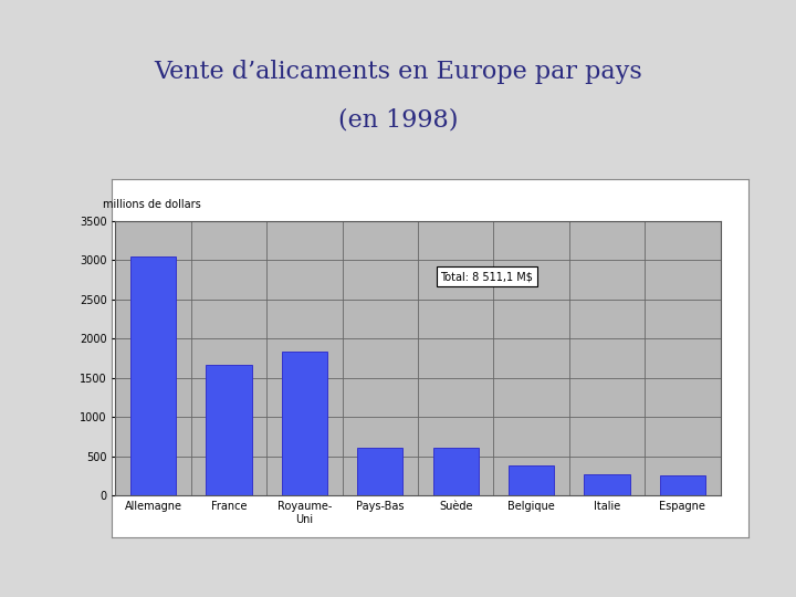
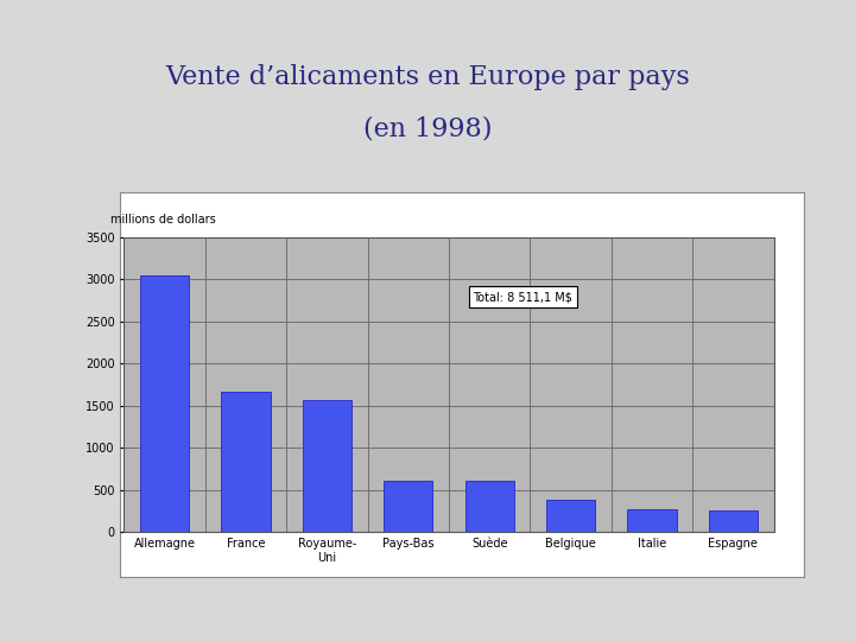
Royaume- Uni: 1840 -> 1570
